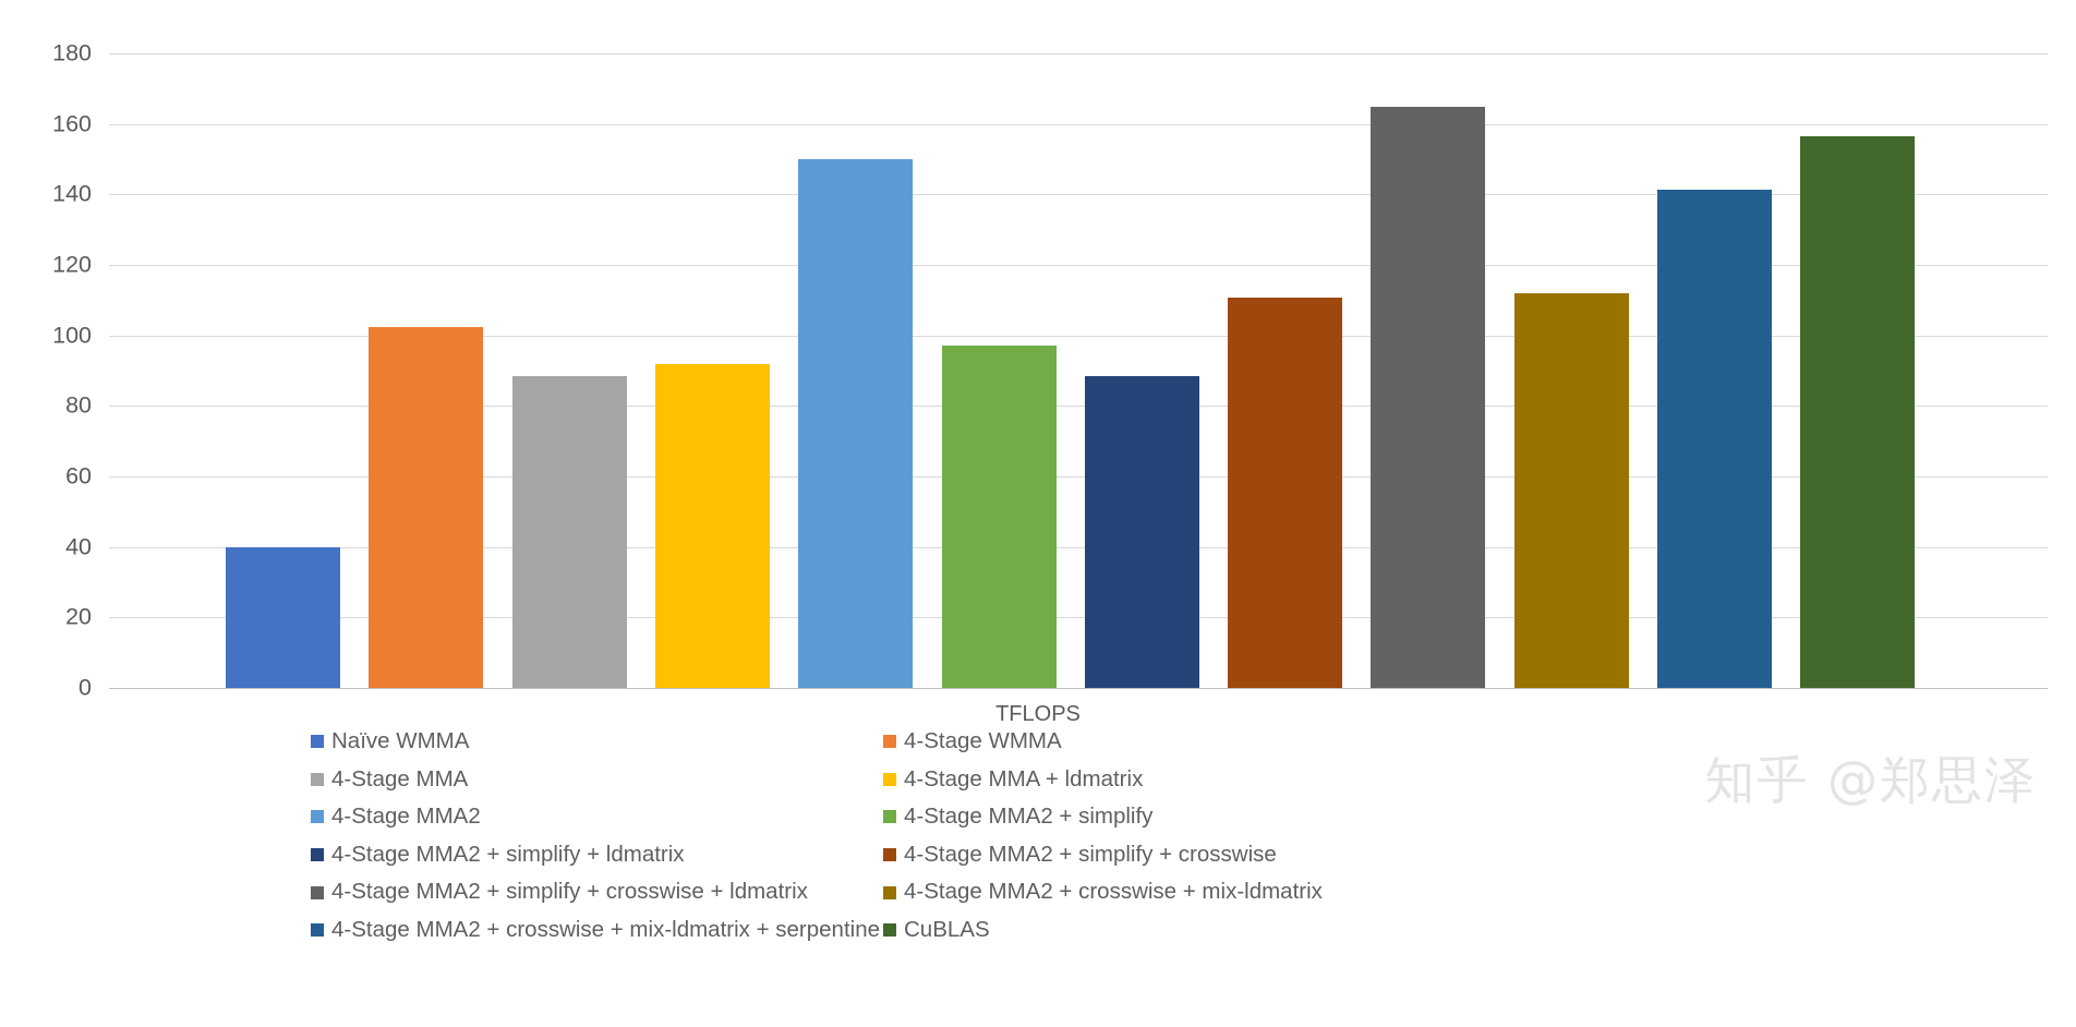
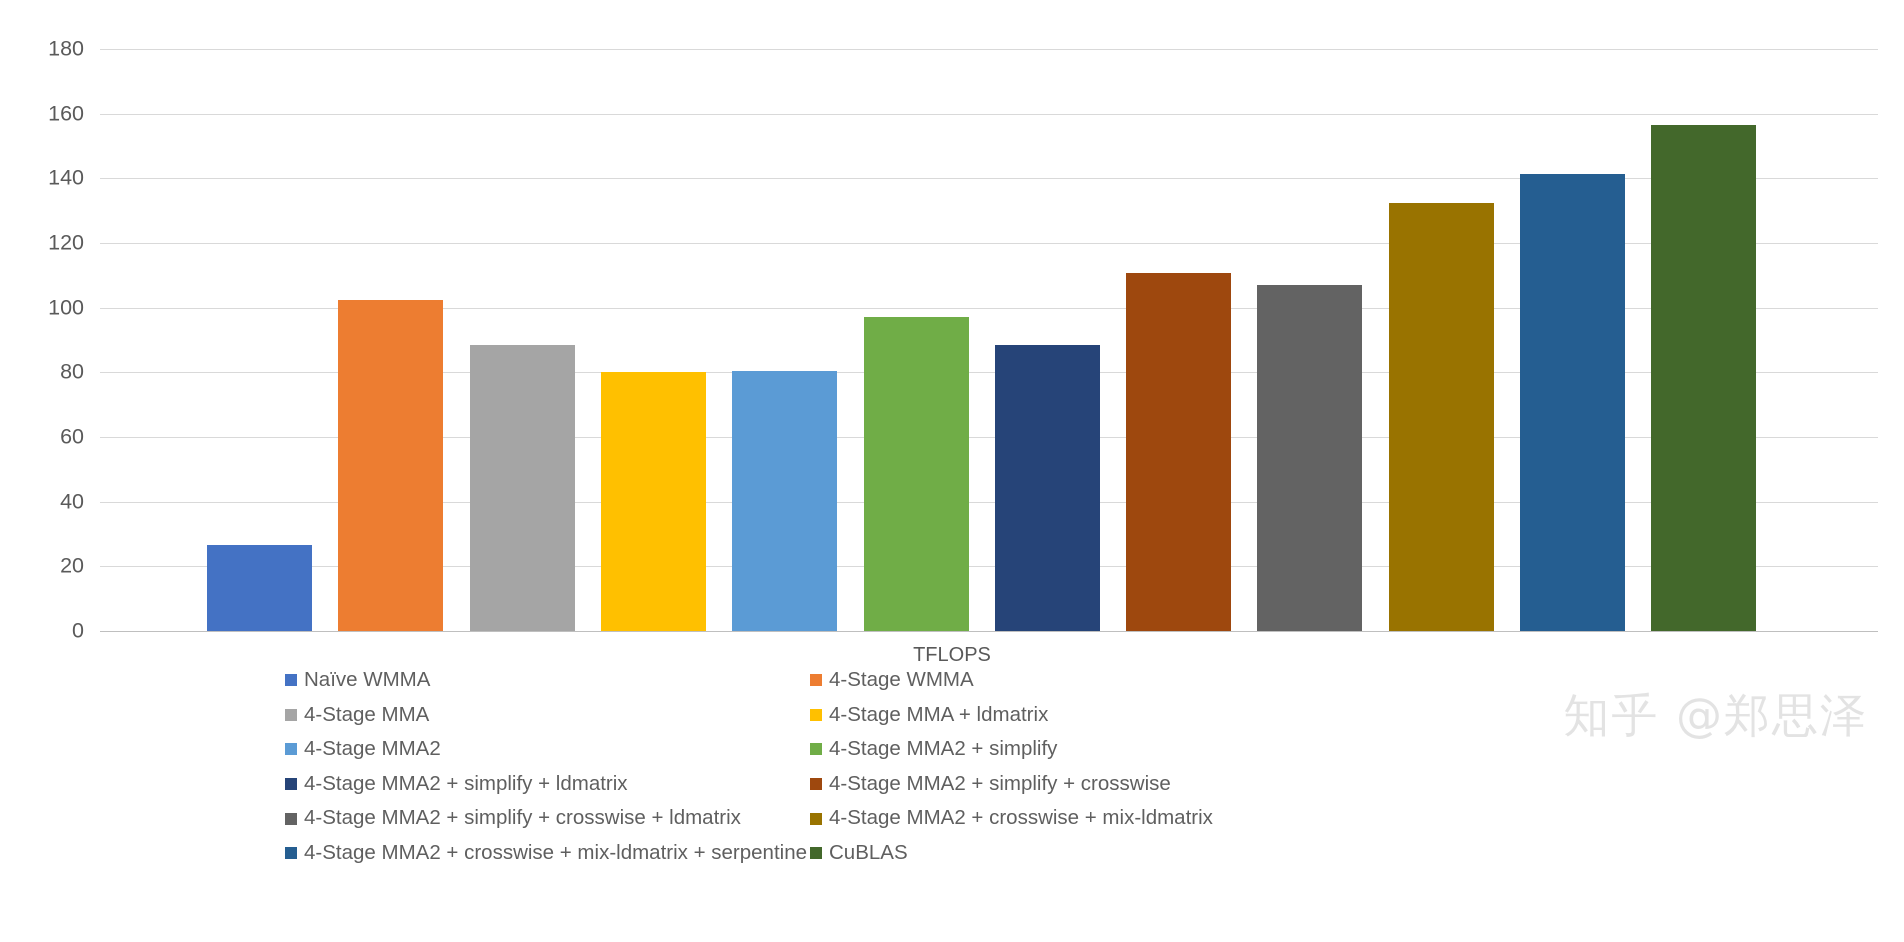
Naïve WMMA: 40 -> 26
4-Stage MMA + ldmatrix: 92 -> 80
4-Stage MMA2: 150 -> 80
4-Stage MMA2 + simplify + crosswise + ldmatrix: 165 -> 107
4-Stage MMA2 + crosswise + mix-ldmatrix: 112 -> 132
